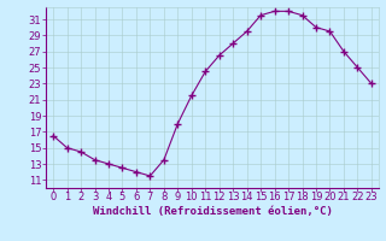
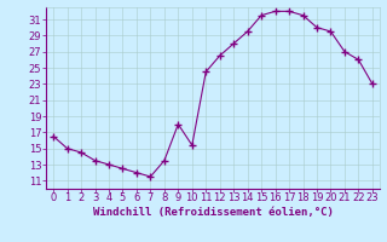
10: 21.5 -> 15.4
22: 25.0 -> 26.0
